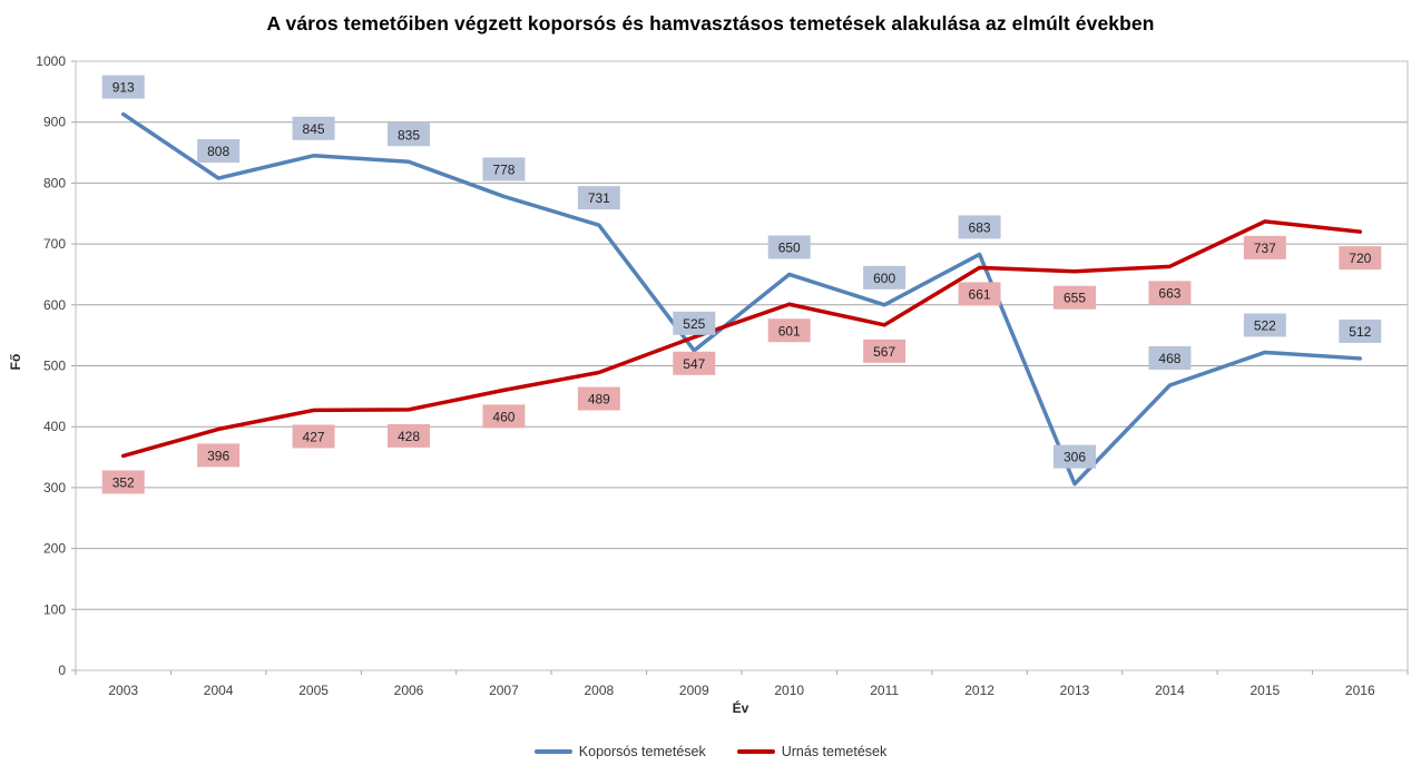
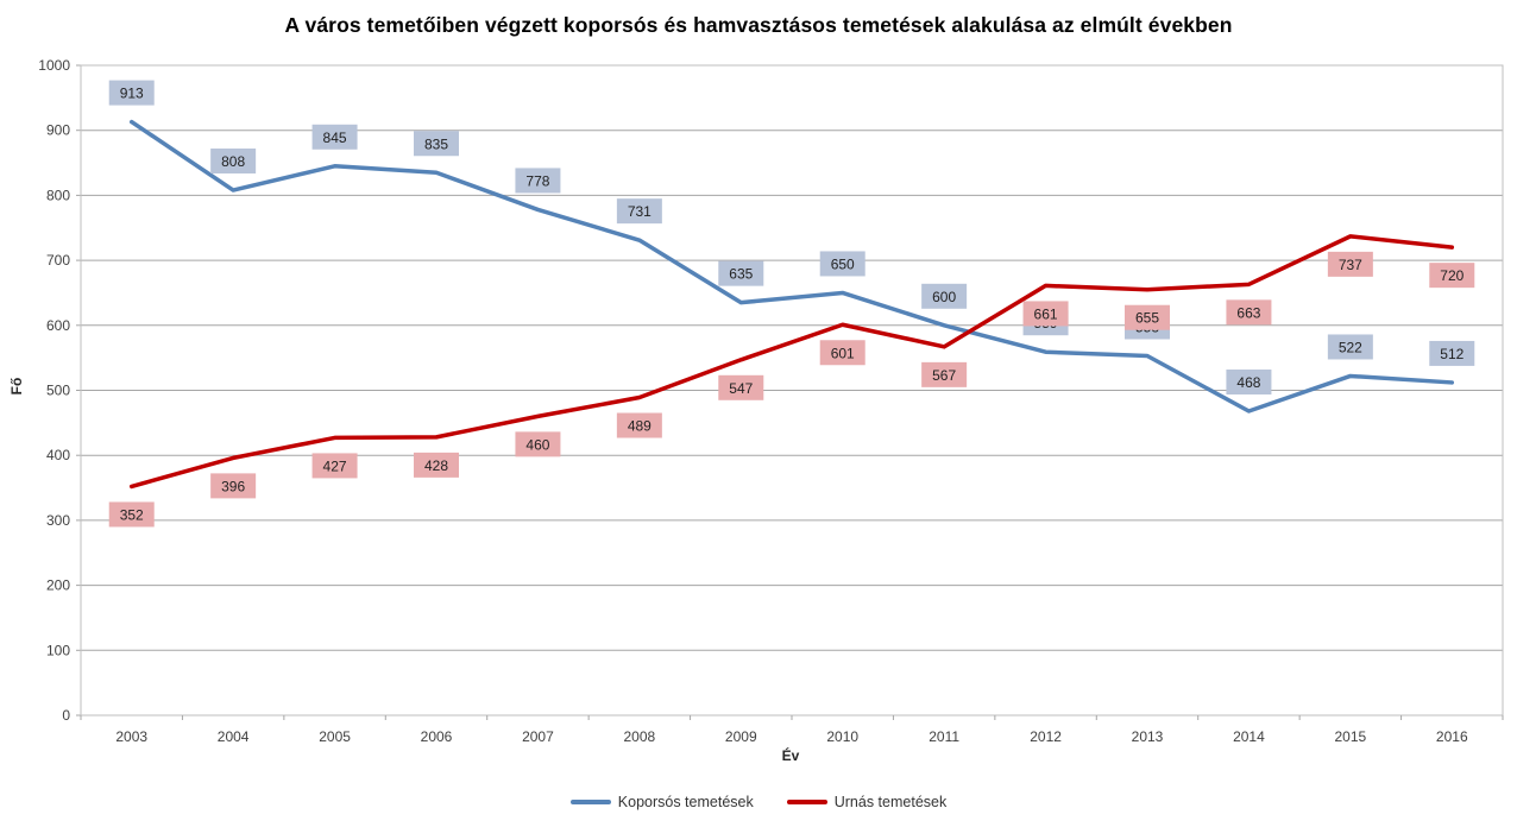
Koporsós temetések/2009: 525 -> 635
Koporsós temetések/2012: 683 -> 559
Koporsós temetések/2013: 306 -> 553
